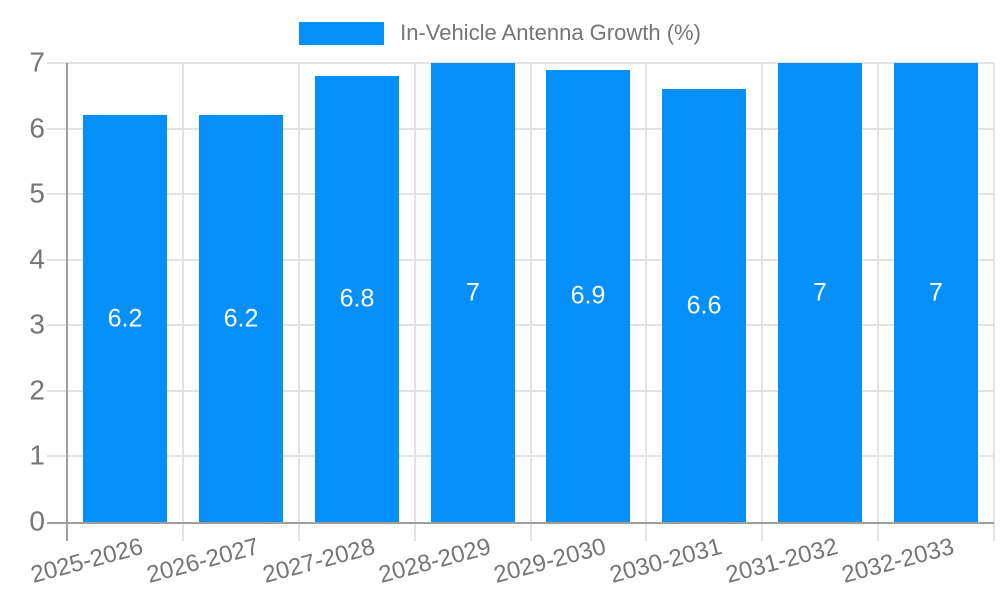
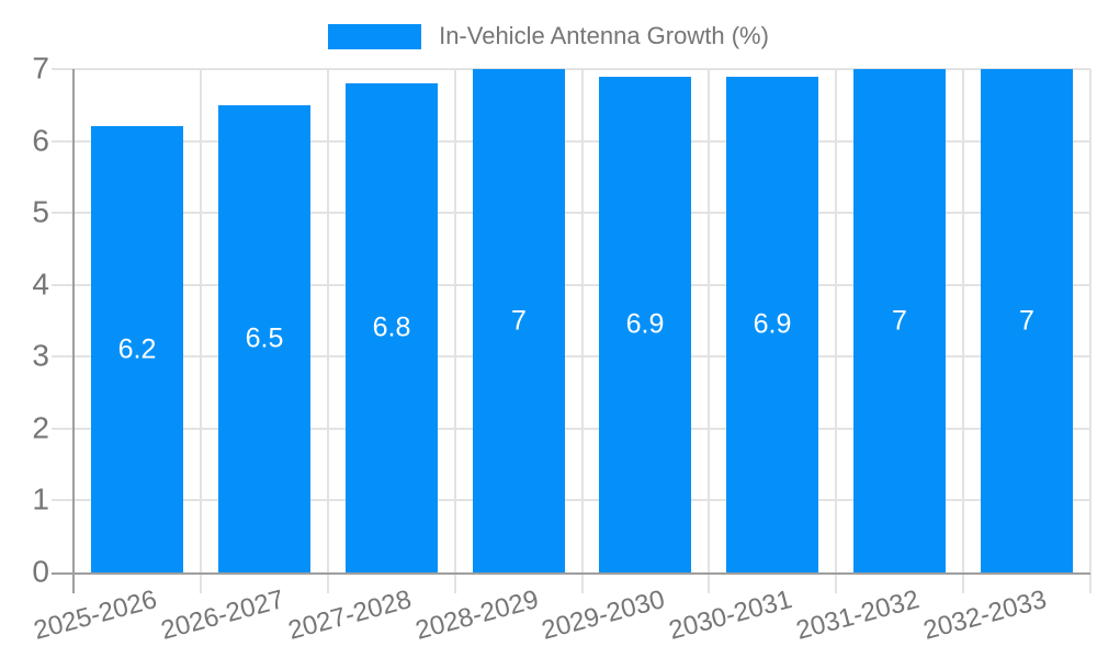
2026-2027: 6.2 -> 6.5
2030-2031: 6.6 -> 6.9
